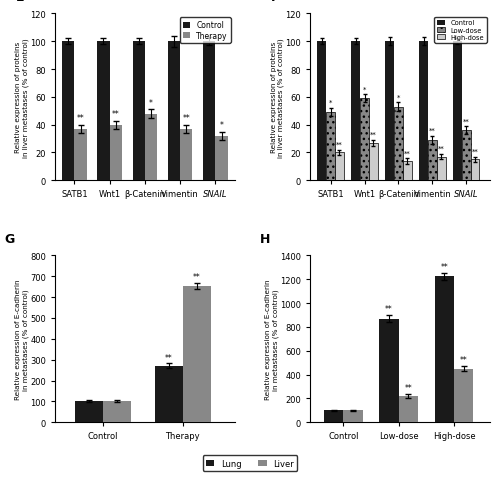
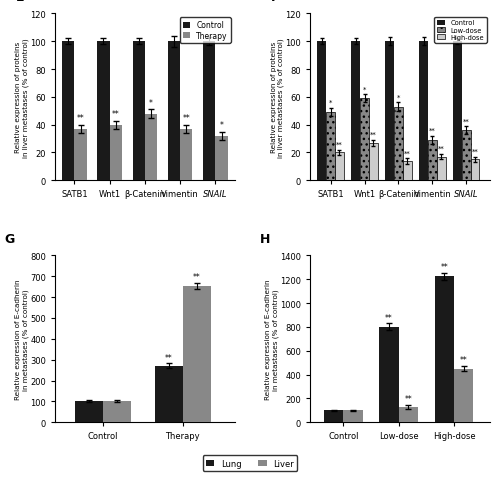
Lung/Low-dose: 870 -> 800
Liver/Low-dose: 220 -> 130
